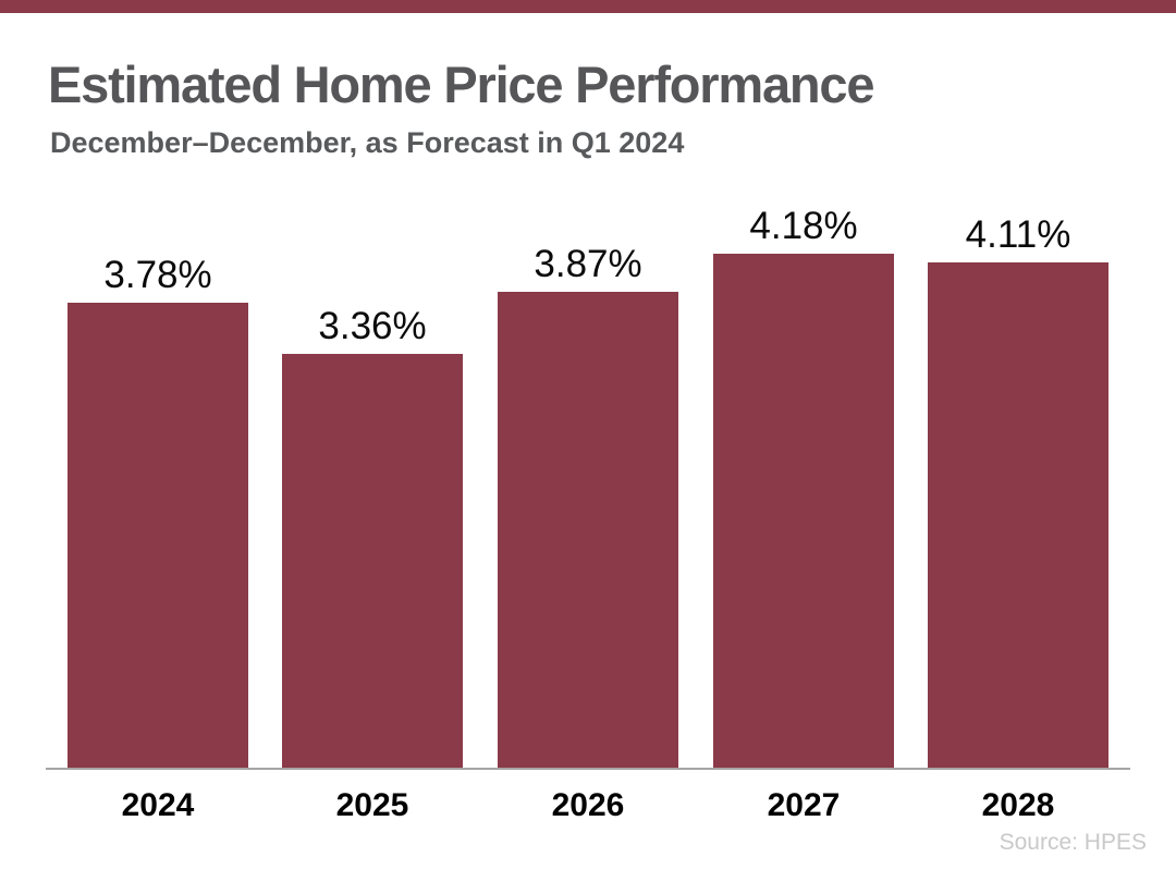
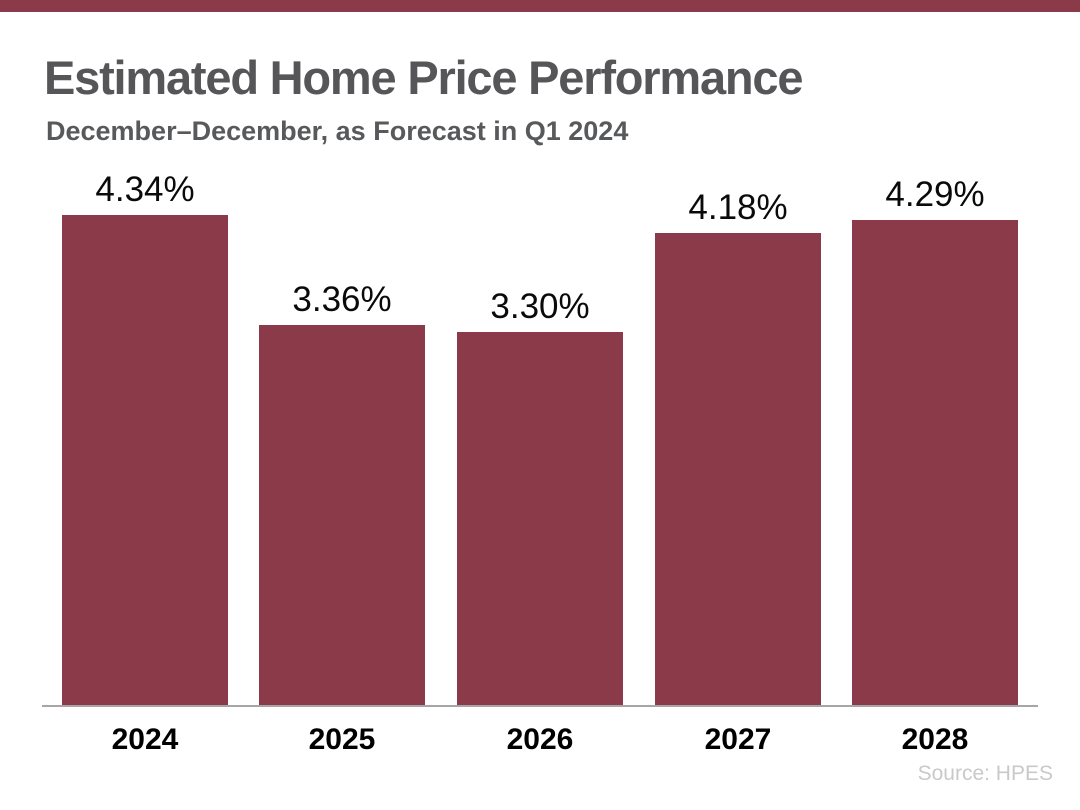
2024: 3.78% -> 4.34%
2026: 3.87% -> 3.30%
2028: 4.11% -> 4.29%
